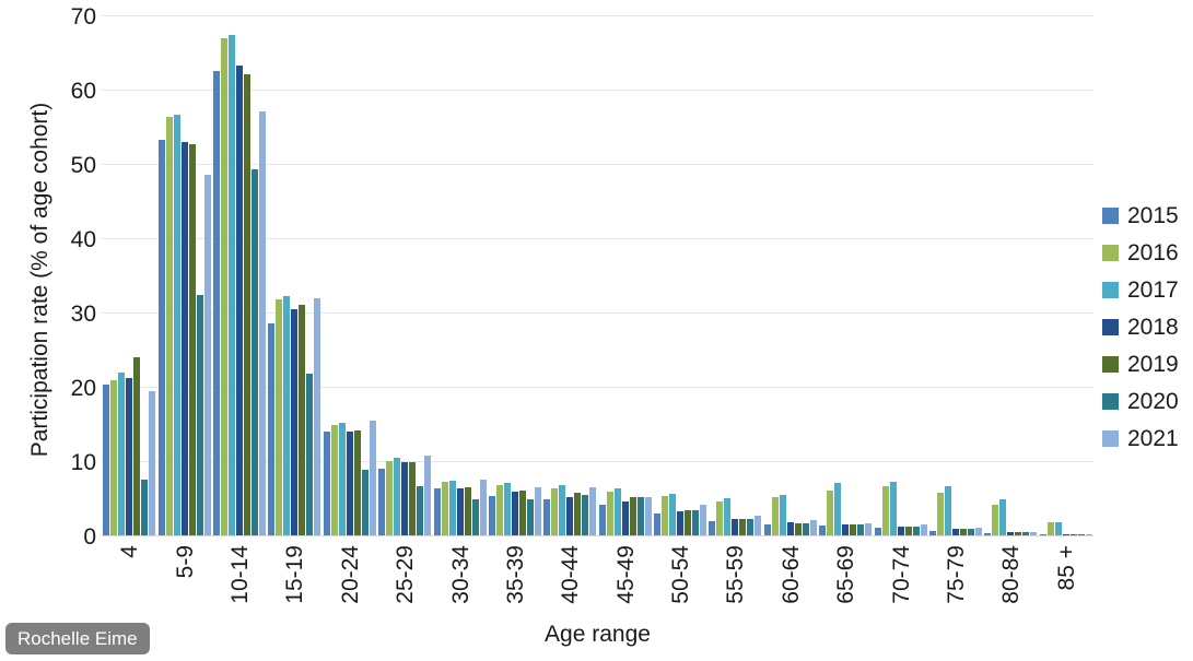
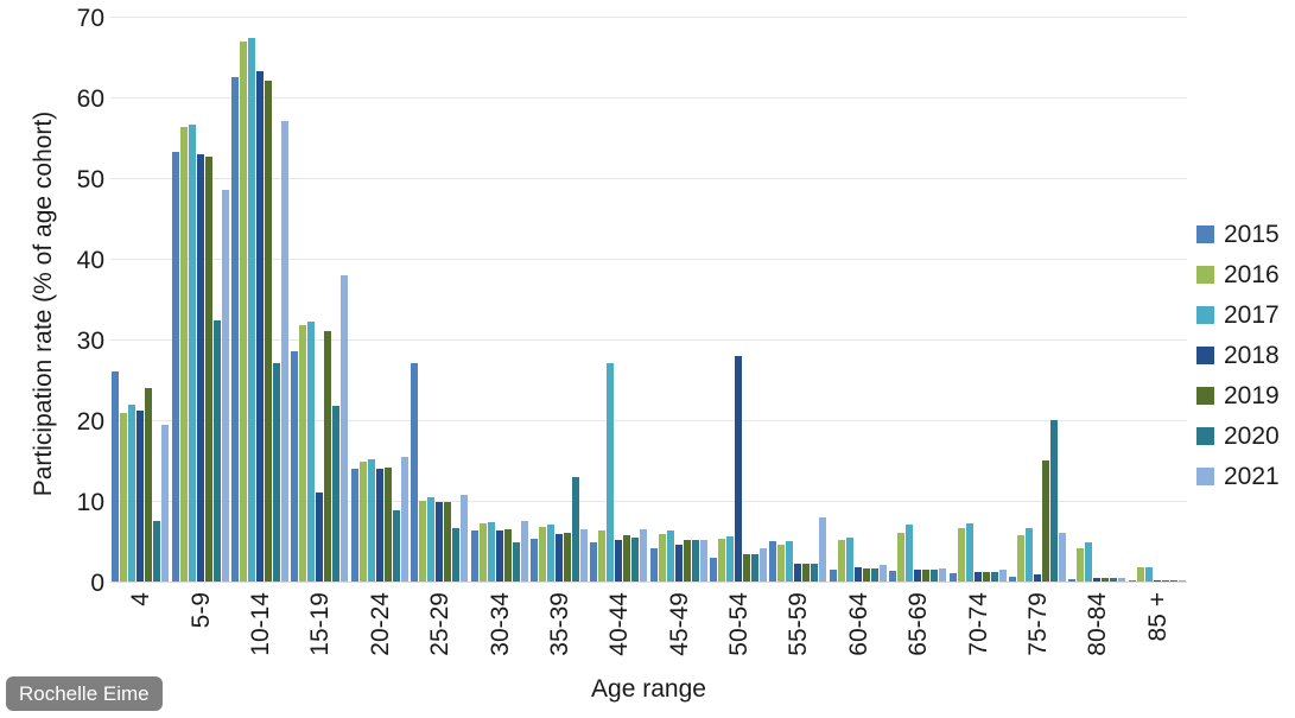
2015/4: 20 -> 26
2020/10-14: 49 -> 27
2018/15-19: 30 -> 11
2021/15-19: 32 -> 38
2015/25-29: 9 -> 27
2020/35-39: 5 -> 13
2017/40-44: 7 -> 27
2018/50-54: 3 -> 28
2015/55-59: 2 -> 5
2021/55-59: 3 -> 8
2019/75-79: 1 -> 15
2020/75-79: 1 -> 20
2021/75-79: 1 -> 6
